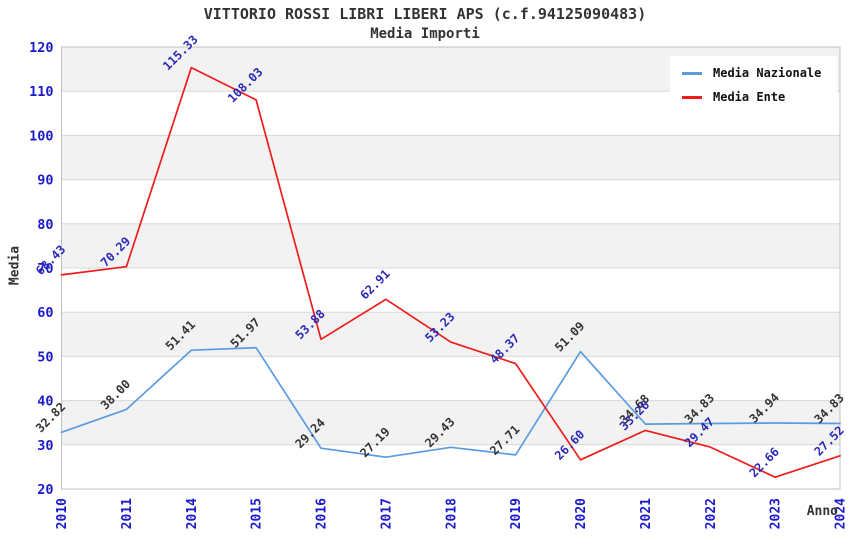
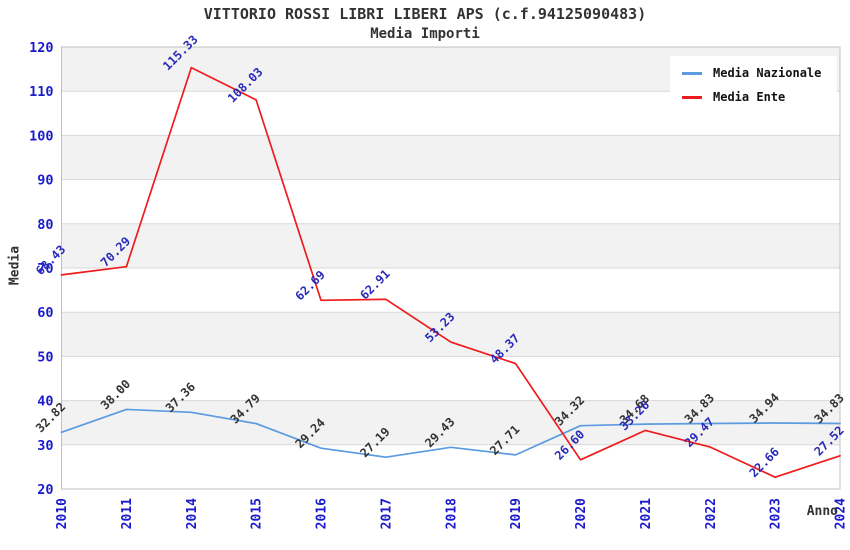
Media Nazionale/2014: 51.41 -> 37.36
Media Nazionale/2015: 51.97 -> 34.79
Media Ente/2016: 53.88 -> 62.69
Media Nazionale/2020: 51.09 -> 34.32
